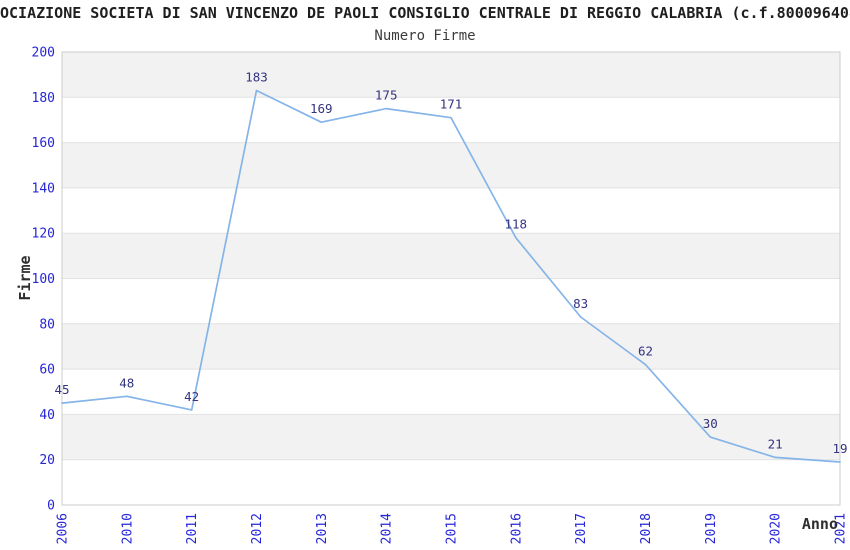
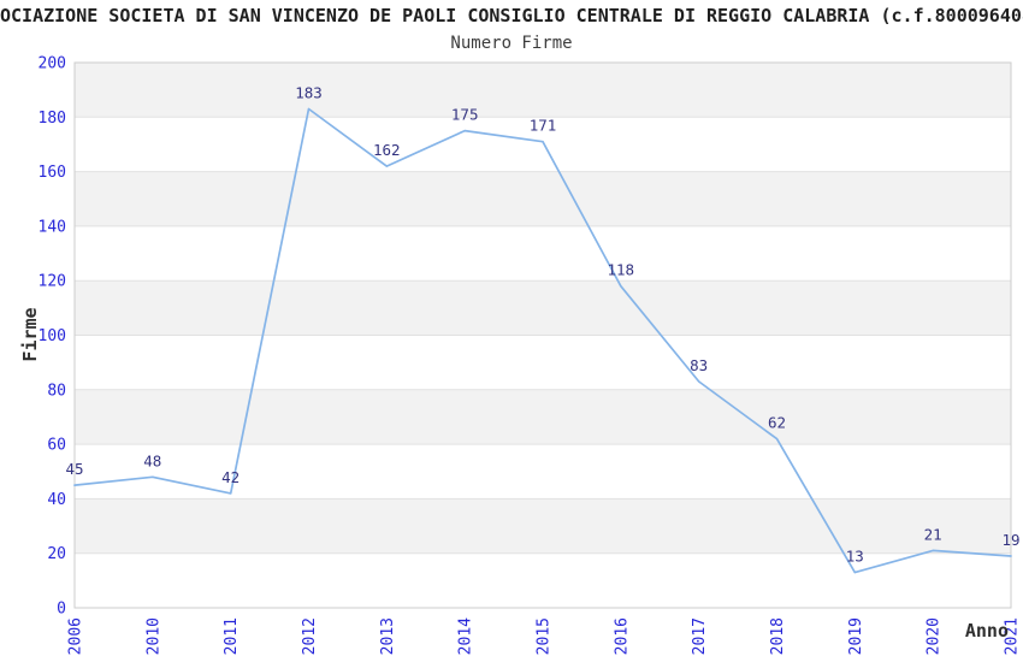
2013: 169 -> 162
2019: 30 -> 13
